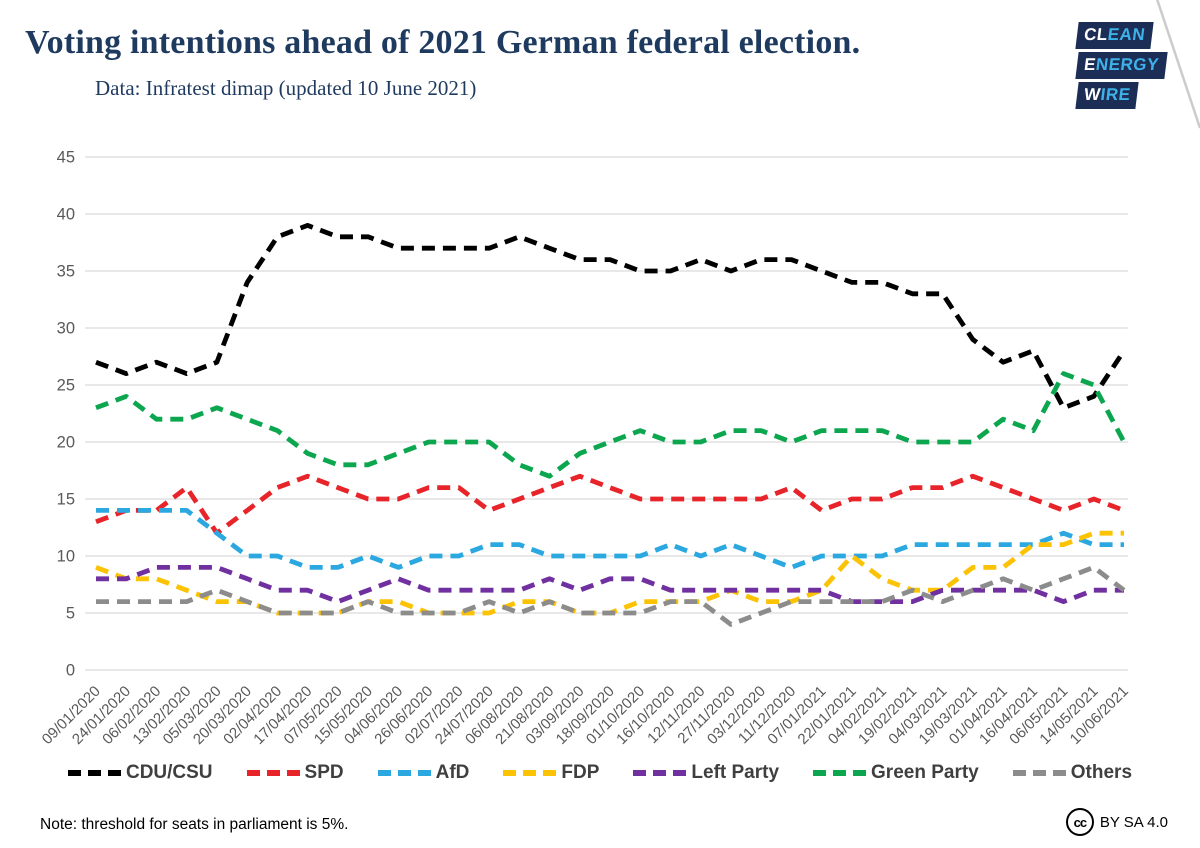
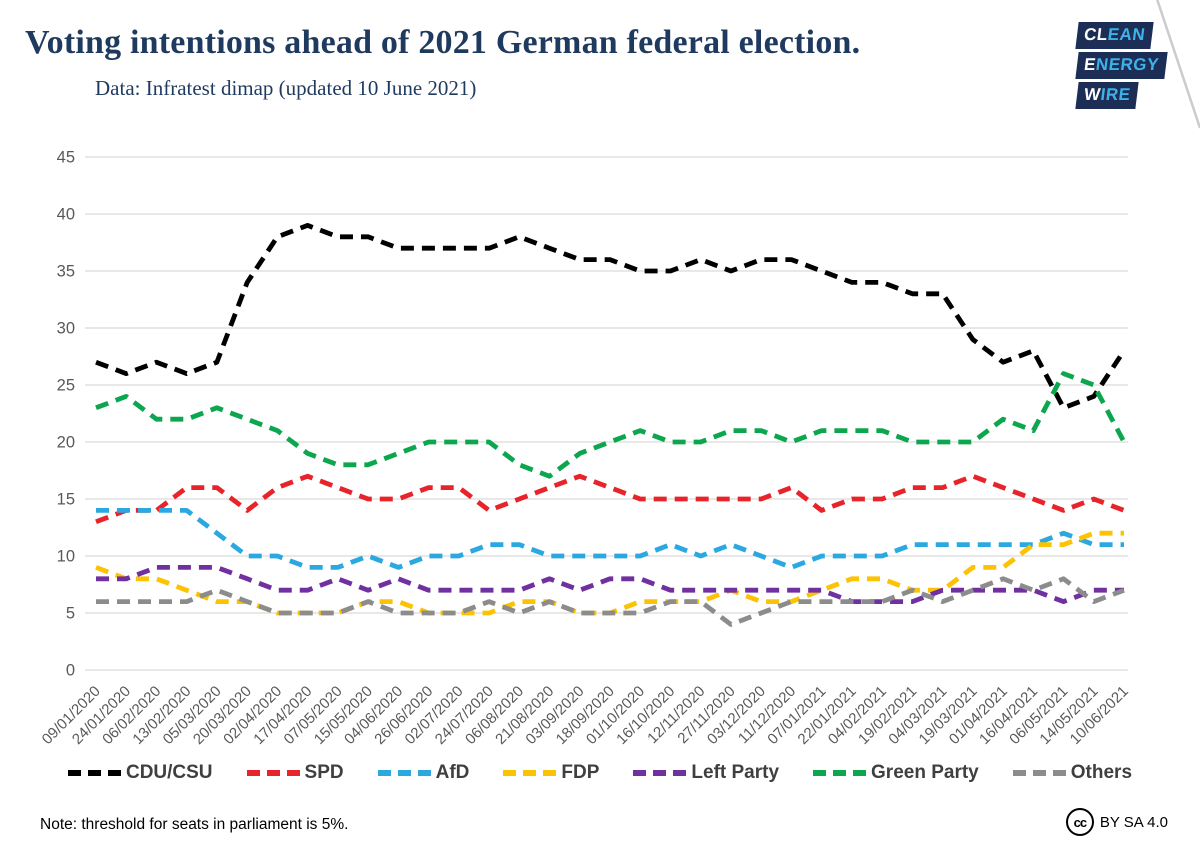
SPD/05/03/2020: 12 -> 16
Left Party/07/05/2020: 6 -> 8
FDP/22/01/2021: 10 -> 8
Others/14/05/2021: 9 -> 6
